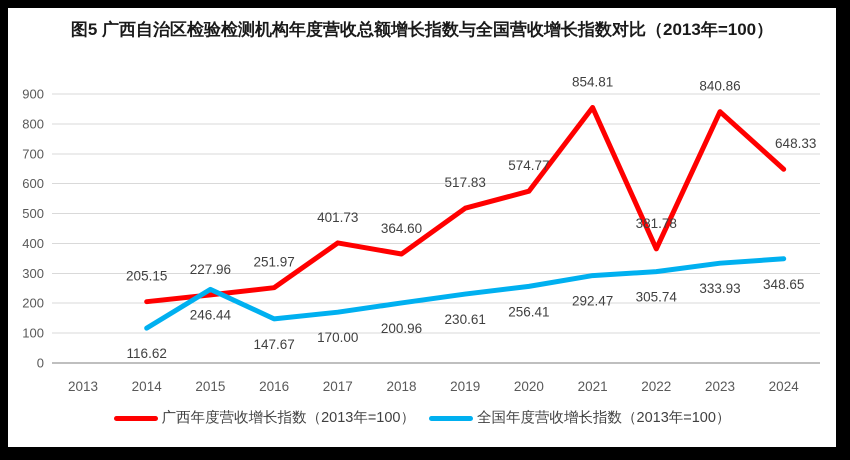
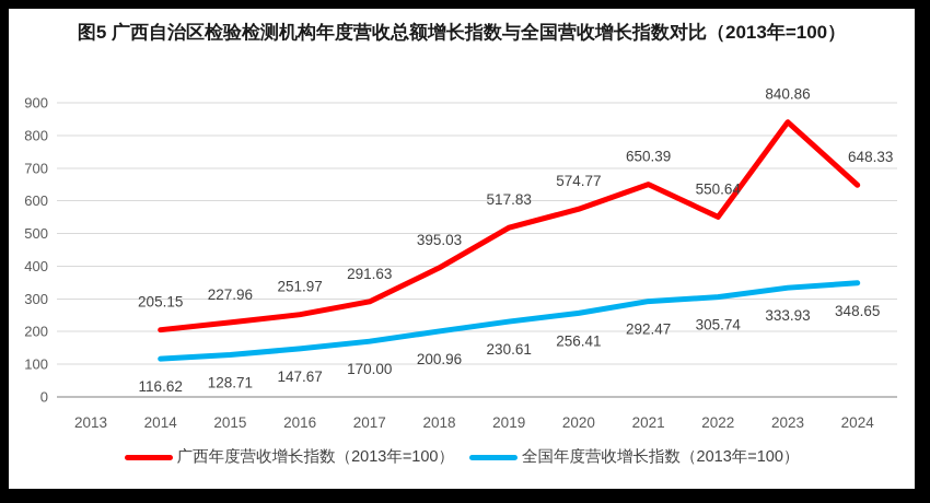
全国年度营收增长指数（2013年=100）/2015: 246.44 -> 128.71
广西年度营收增长指数（2013年=100）/2017: 401.73 -> 291.63
广西年度营收增长指数（2013年=100）/2018: 364.60 -> 395.03
广西年度营收增长指数（2013年=100）/2021: 854.81 -> 650.39
广西年度营收增长指数（2013年=100）/2022: 381.78 -> 550.64
